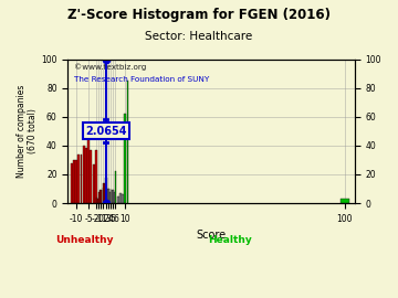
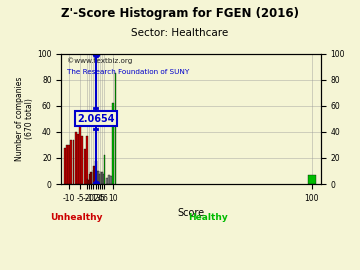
100: 3 -> 7
